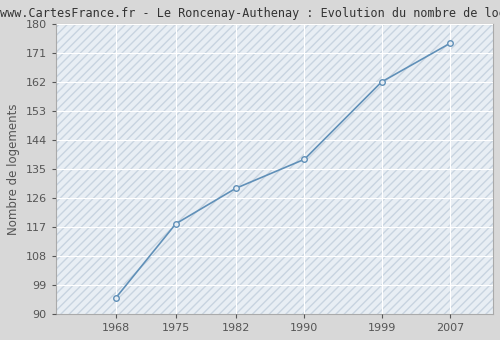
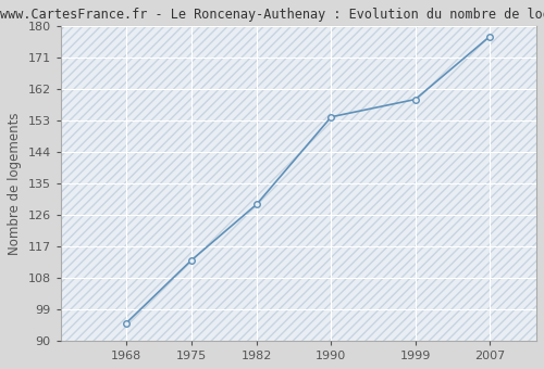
1975: 118 -> 113
1990: 138 -> 154
1999: 162 -> 159
2007: 174 -> 177
